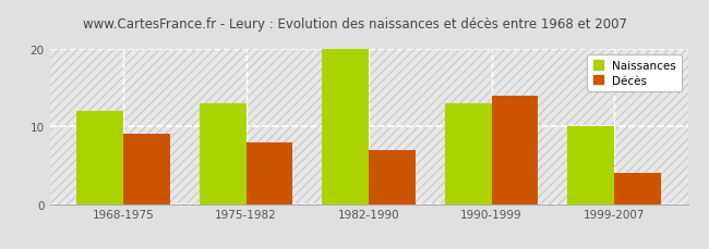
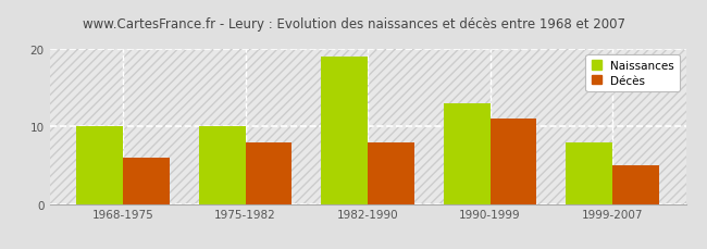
Naissances/1968-1975: 12 -> 10
Décès/1968-1975: 9 -> 6
Naissances/1975-1982: 13 -> 10
Naissances/1982-1990: 20 -> 19
Décès/1982-1990: 7 -> 8
Décès/1990-1999: 14 -> 11
Naissances/1999-2007: 10 -> 8
Décès/1999-2007: 4 -> 5
